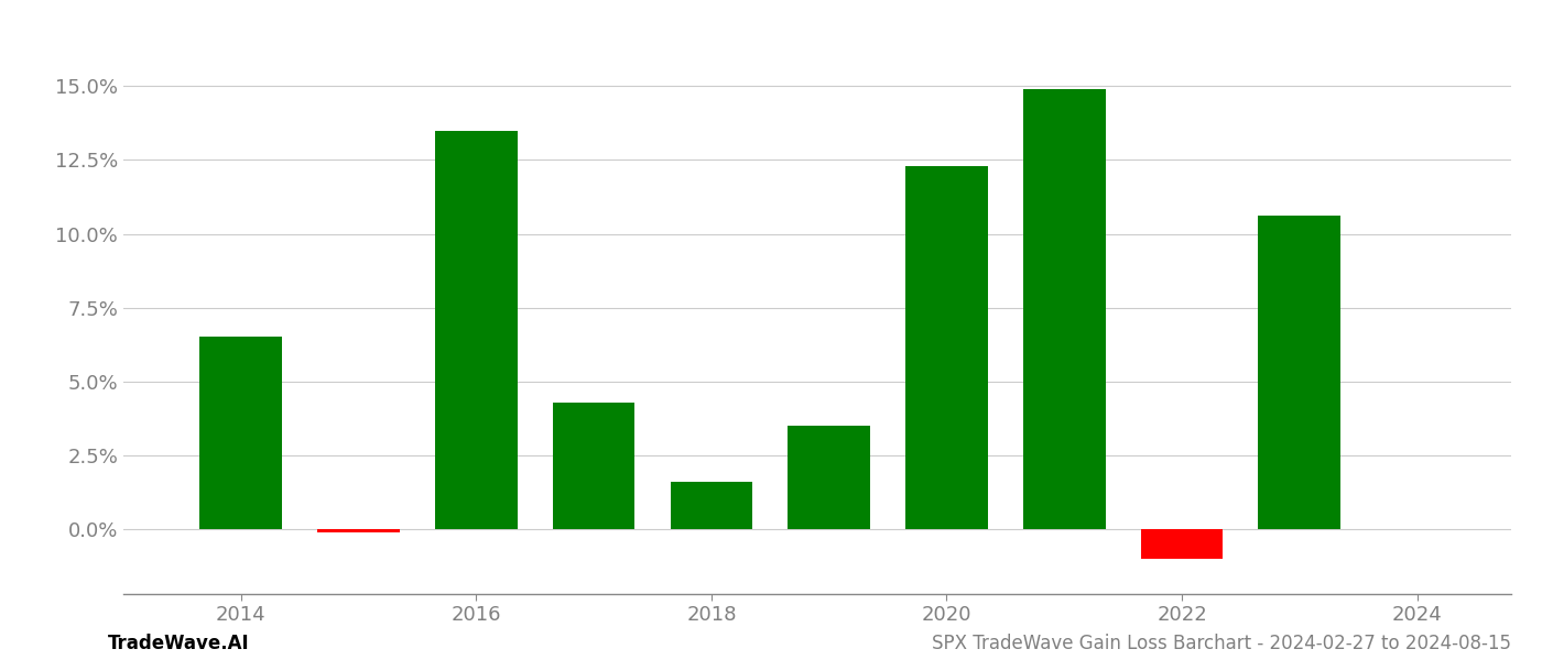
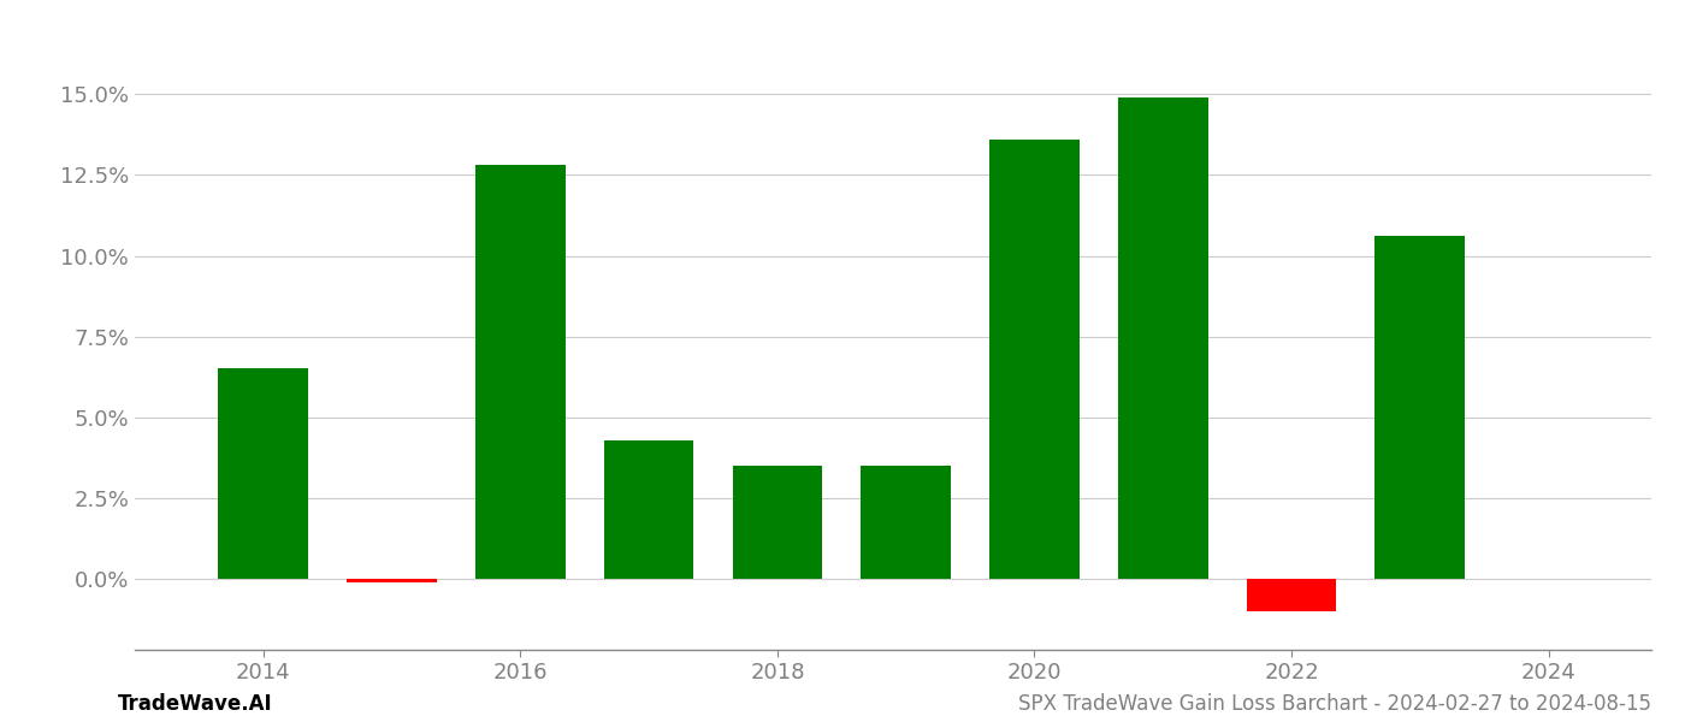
2016: 13.5% -> 12.8%
2018: 1.6% -> 3.5%
2020: 12.3% -> 13.6%
